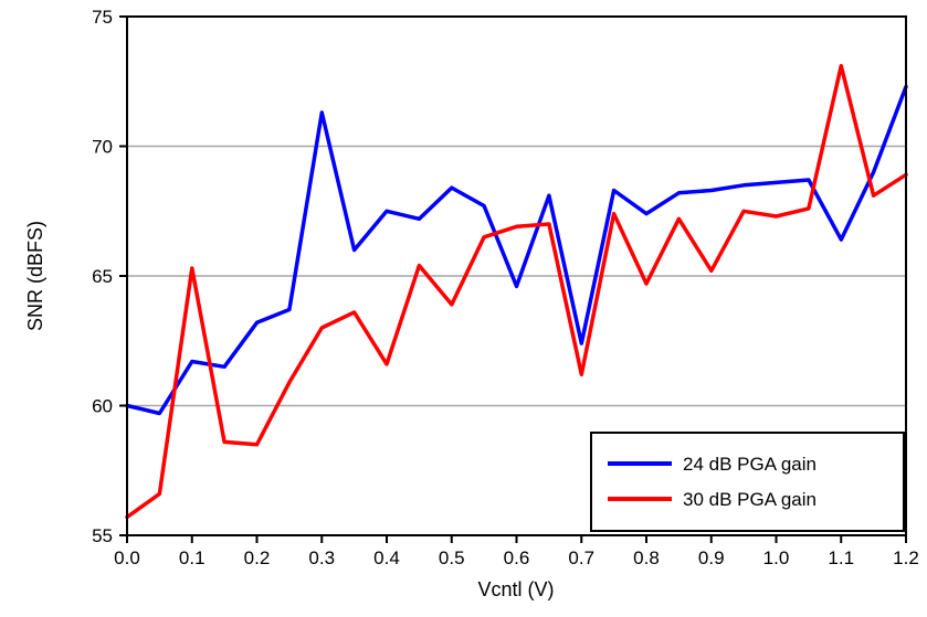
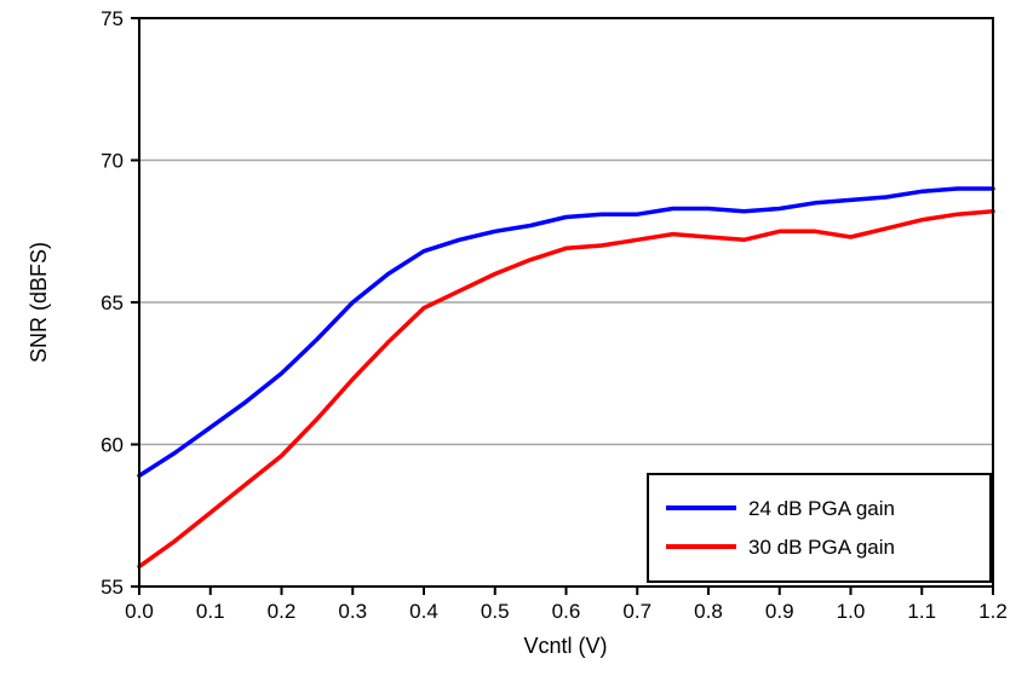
24 dB PGA gain/0.0: 60.0 -> 58.9
24 dB PGA gain/0.1: 61.7 -> 60.6
30 dB PGA gain/0.1: 65.3 -> 57.6
24 dB PGA gain/0.2: 63.2 -> 62.5
30 dB PGA gain/0.2: 58.5 -> 59.6
24 dB PGA gain/0.3: 71.3 -> 65.0
30 dB PGA gain/0.3: 63.0 -> 62.3
24 dB PGA gain/0.4: 67.5 -> 66.8
30 dB PGA gain/0.4: 61.6 -> 64.8
24 dB PGA gain/0.5: 68.4 -> 67.5
30 dB PGA gain/0.5: 63.9 -> 66.0
24 dB PGA gain/0.6: 64.6 -> 68.0
24 dB PGA gain/0.7: 62.4 -> 68.1
30 dB PGA gain/0.7: 61.2 -> 67.2
24 dB PGA gain/0.8: 67.4 -> 68.3
30 dB PGA gain/0.8: 64.7 -> 67.3
30 dB PGA gain/0.9: 65.2 -> 67.5
24 dB PGA gain/1.1: 66.4 -> 68.9
30 dB PGA gain/1.1: 73.1 -> 67.9
24 dB PGA gain/1.2: 72.3 -> 69.0
30 dB PGA gain/1.2: 68.9 -> 68.2
